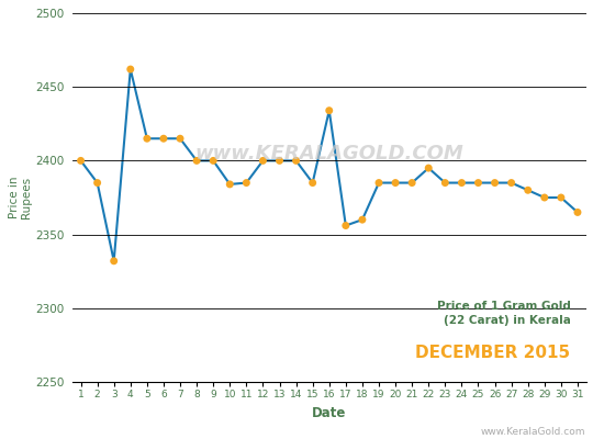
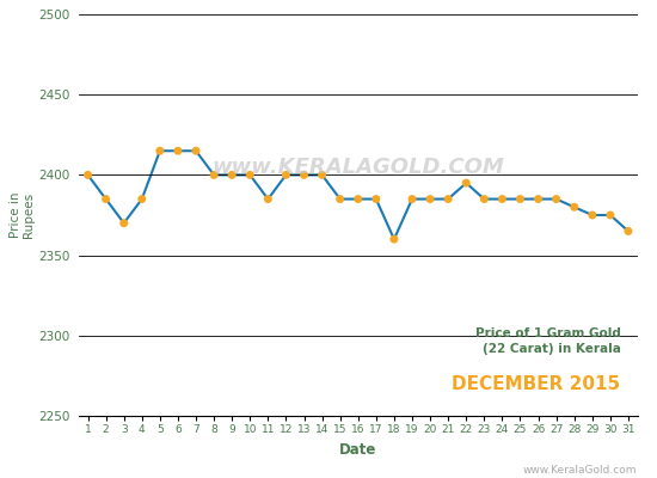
3: 2332 -> 2370
4: 2462 -> 2385
10: 2384 -> 2400
16: 2434 -> 2385
17: 2356 -> 2385
